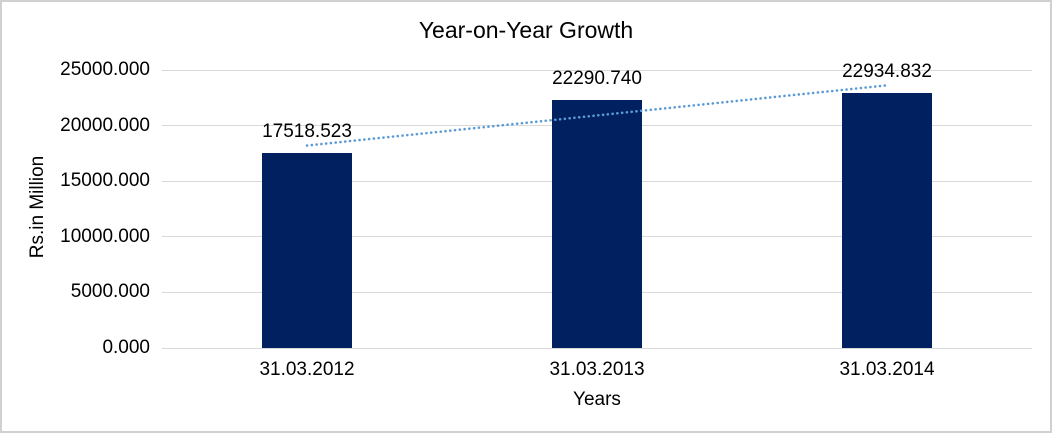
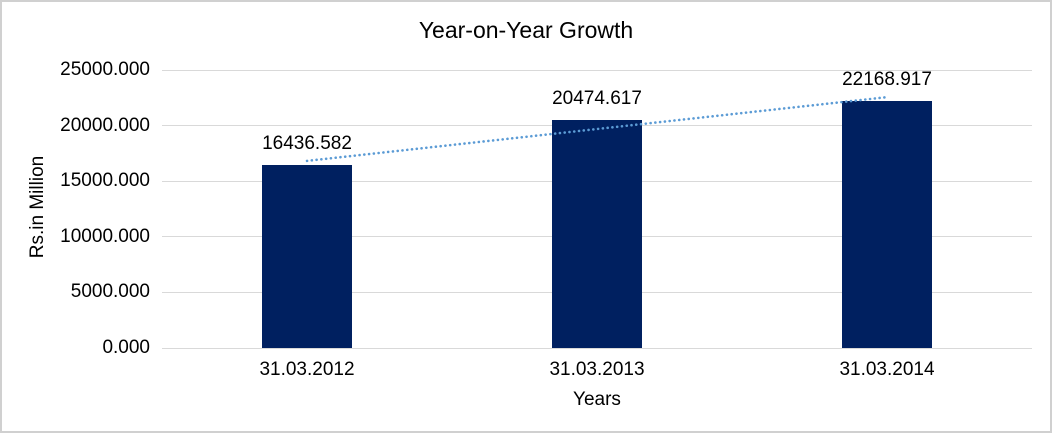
31.03.2012: 17518.523 -> 16436.582
31.03.2013: 22290.740 -> 20474.617
31.03.2014: 22934.832 -> 22168.917
